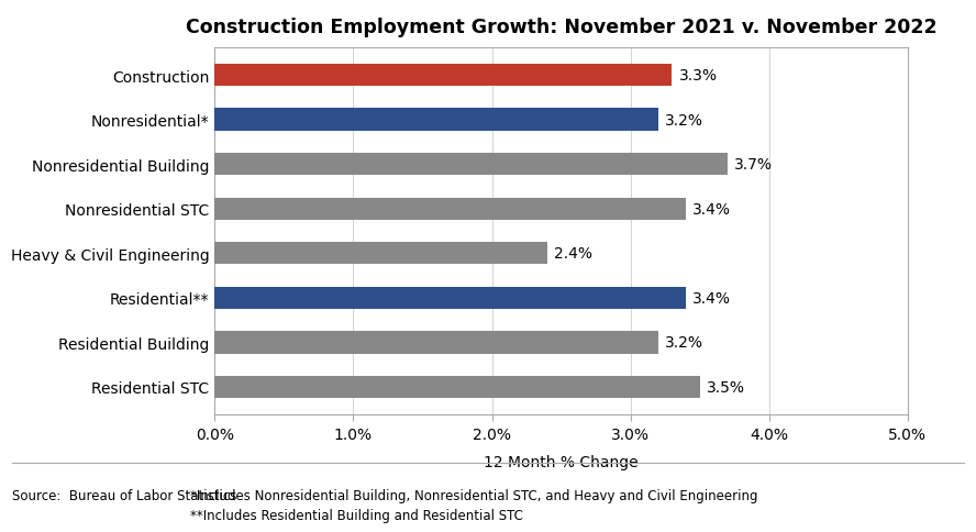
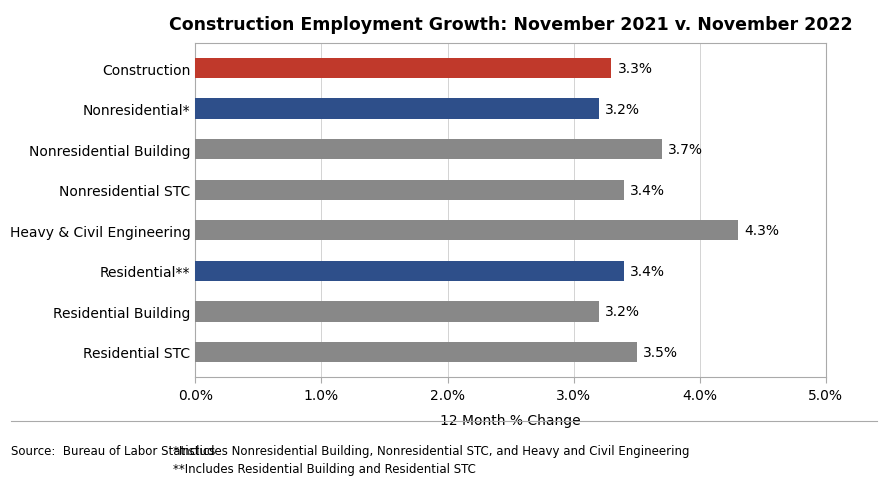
Heavy & Civil Engineering: 2.4% -> 4.3%
